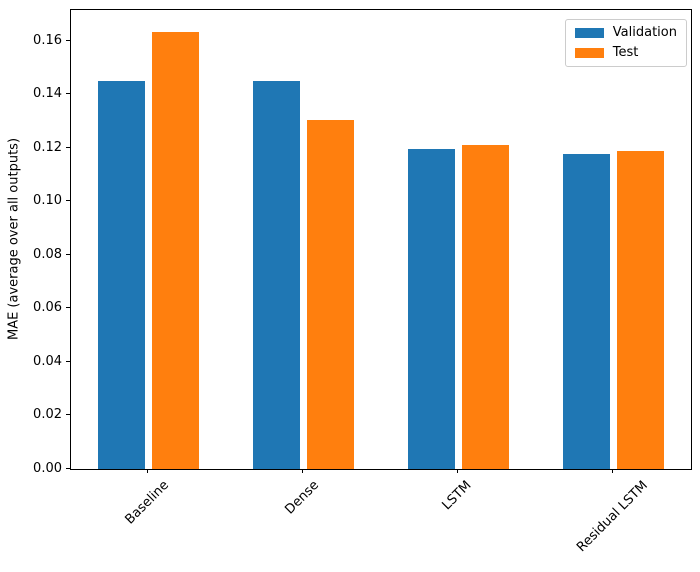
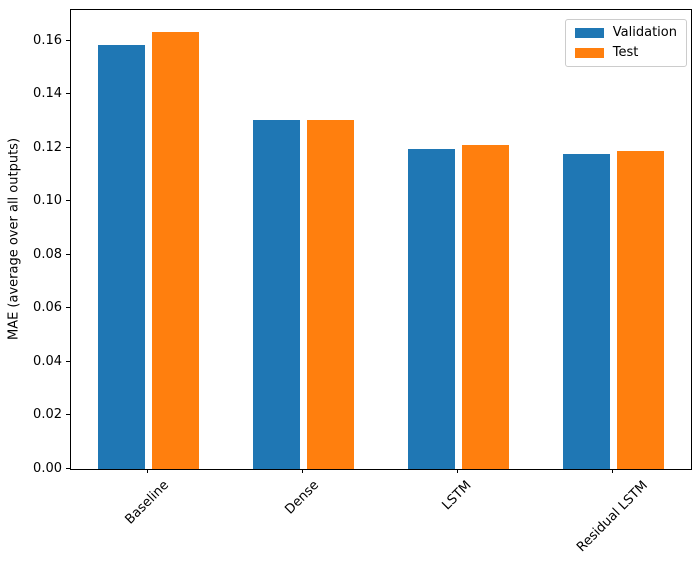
Validation/Baseline: 0.145 -> 0.159
Validation/Dense: 0.145 -> 0.131
